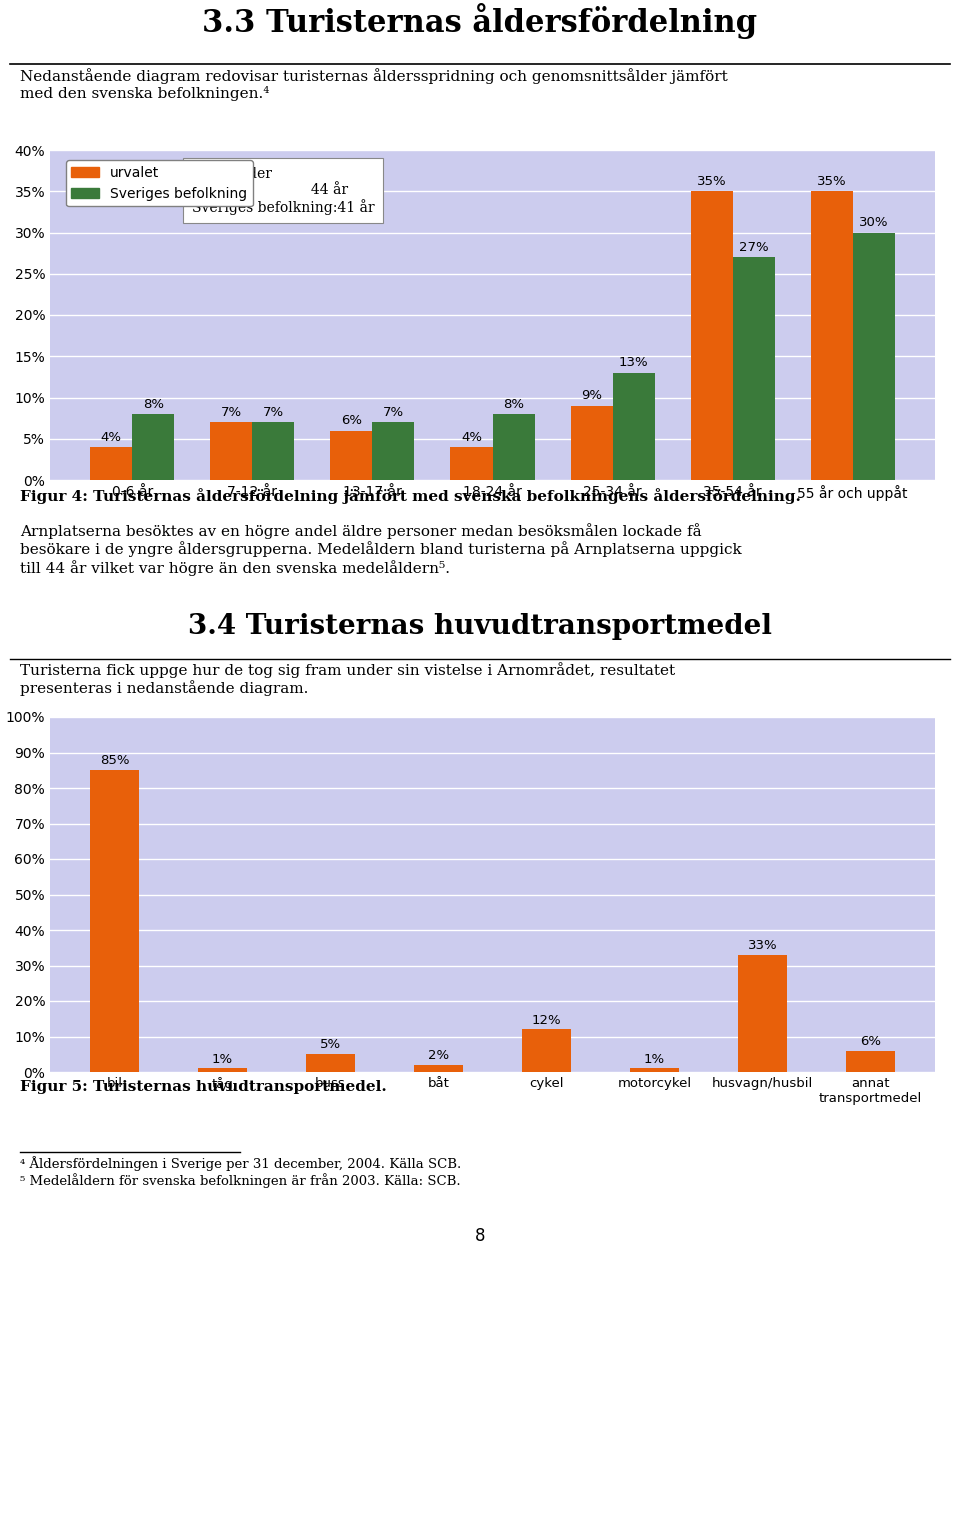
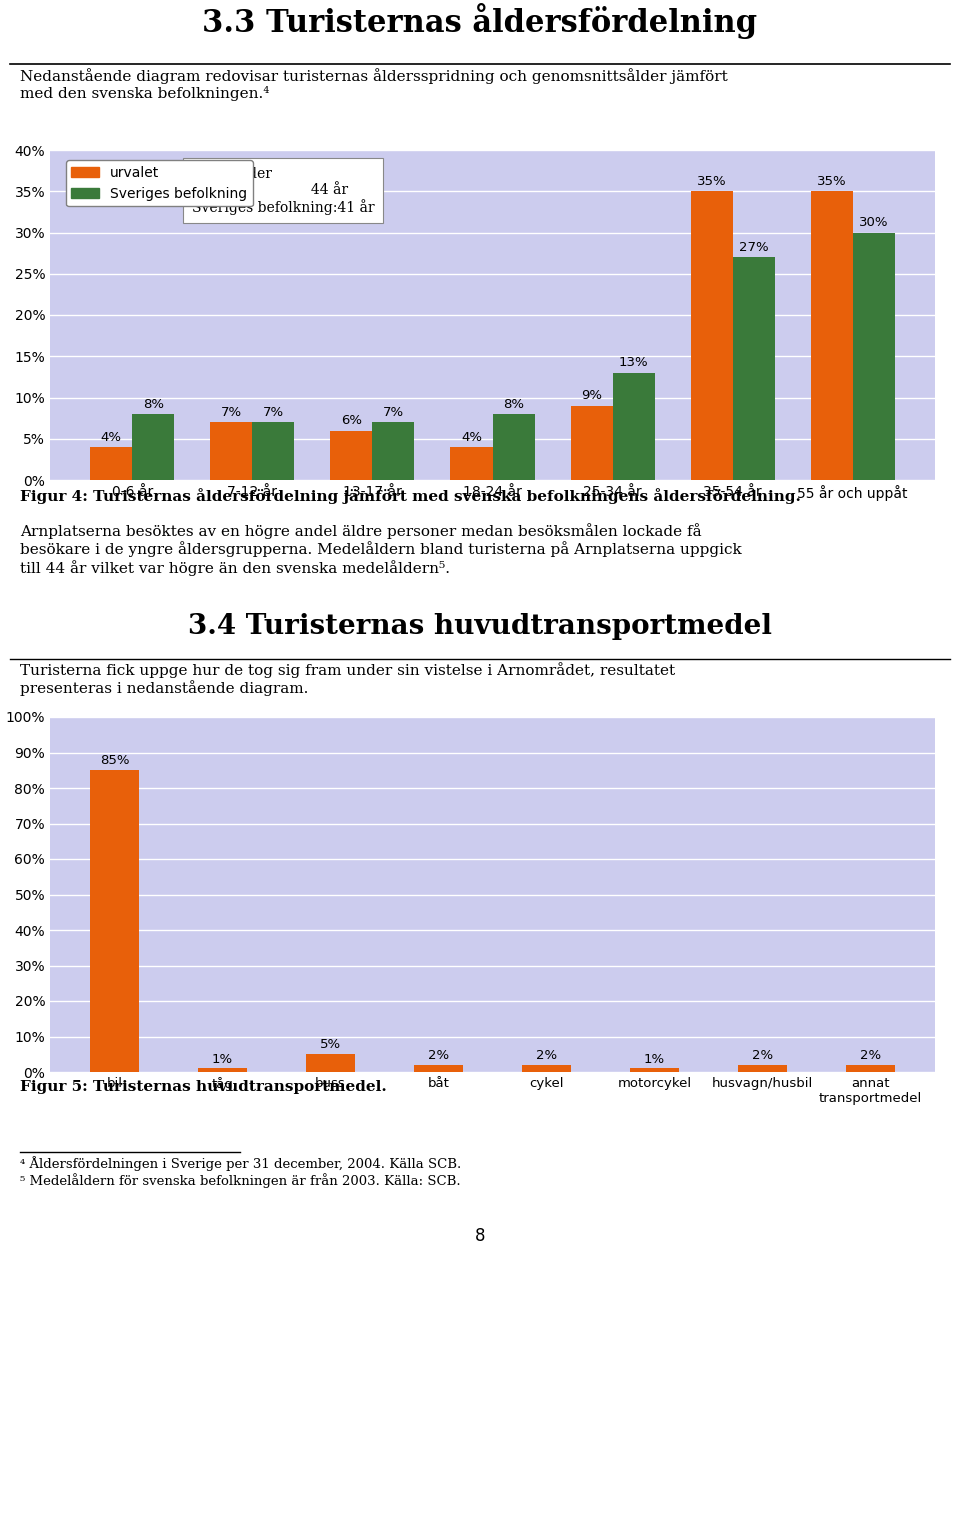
cykel: 12% -> 2%
husvagn/husbil: 33% -> 2%
annat transportmedel: 6% -> 2%
